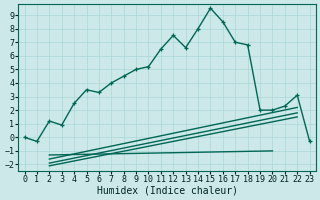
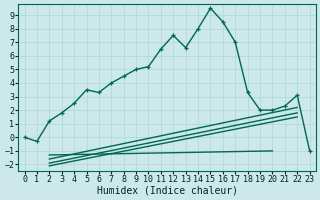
3: 0.9 -> 1.8
18: 6.8 -> 3.3
23: -0.3 -> -1.0
